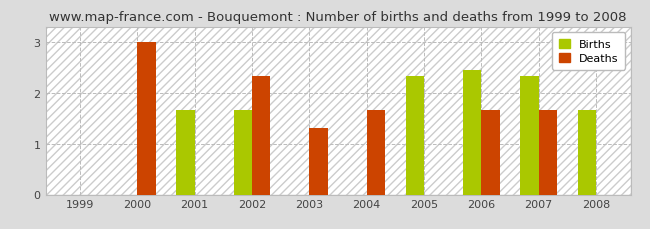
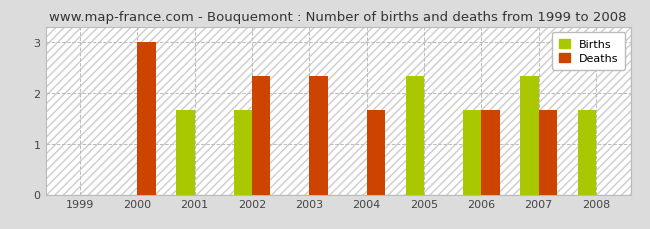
Deaths/2003: 1.30 -> 2.33
Births/2006: 2.44 -> 1.67
